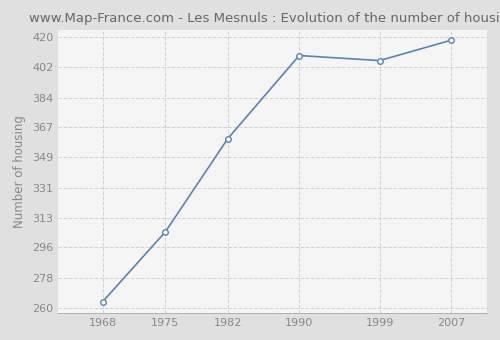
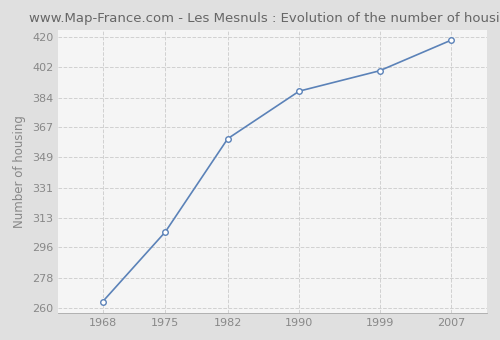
1990: 409 -> 388
1999: 406 -> 400
